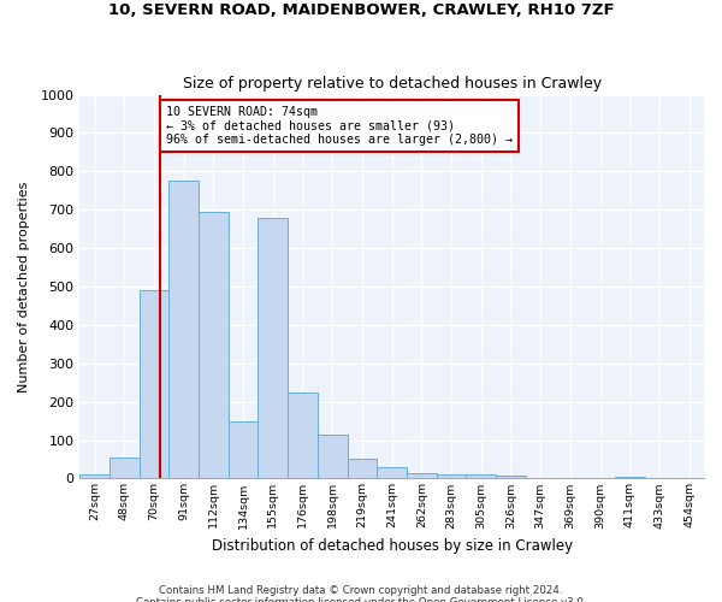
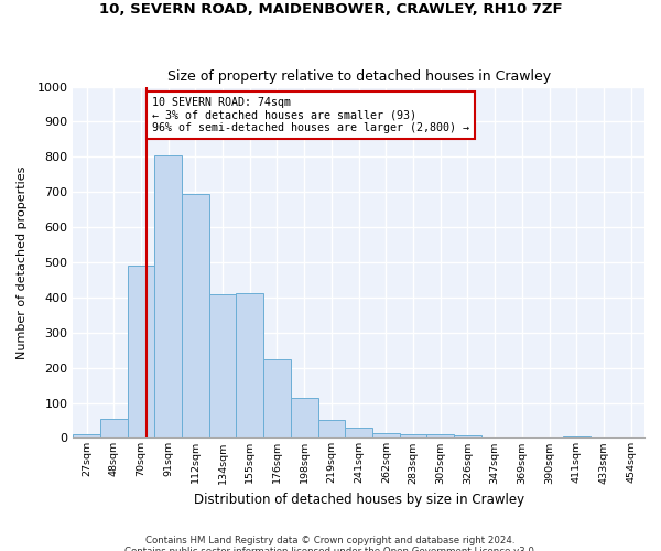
91sqm: 775 -> 805
134sqm: 150 -> 410
155sqm: 680 -> 412
